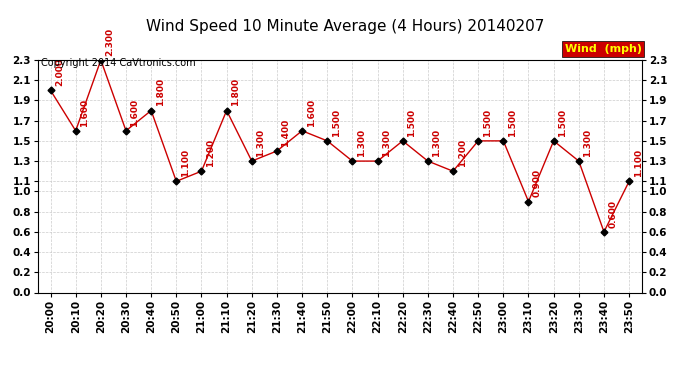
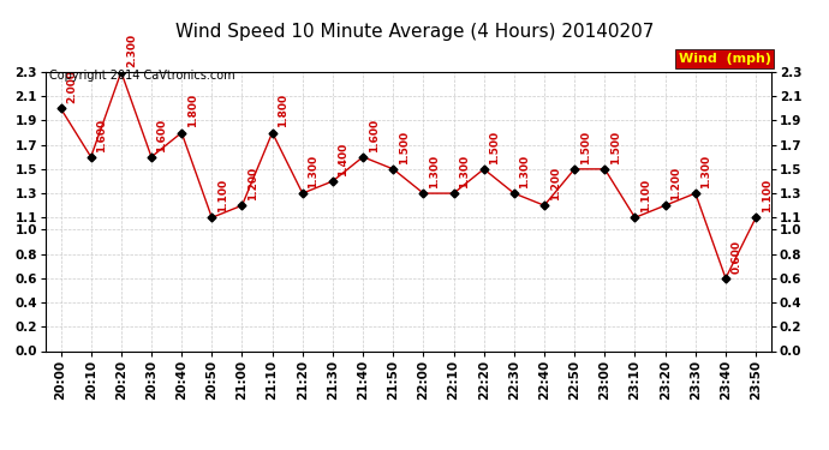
23:10: 0.900 -> 1.100
23:20: 1.500 -> 1.200
